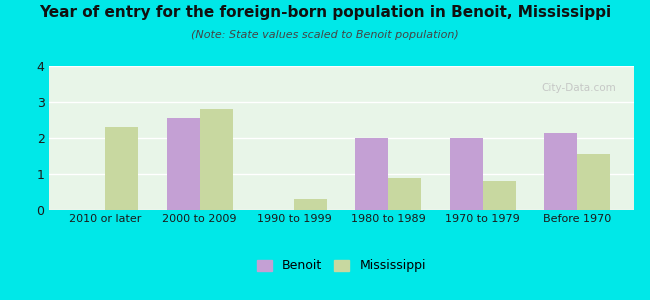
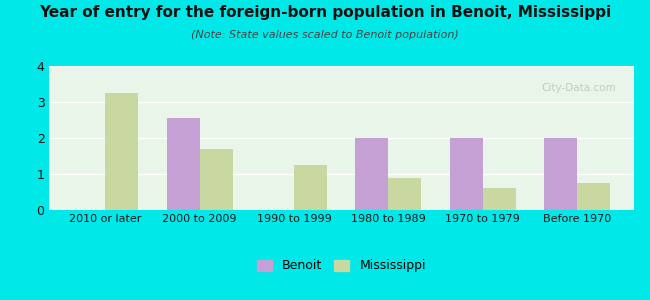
Mississippi/2010 or later: 2.30 -> 3.25
Mississippi/2000 to 2009: 2.80 -> 1.70
Mississippi/1990 to 1999: 0.30 -> 1.25
Mississippi/1970 to 1979: 0.80 -> 0.60
Benoit/Before 1970: 2.15 -> 2.00
Mississippi/Before 1970: 1.55 -> 0.75
